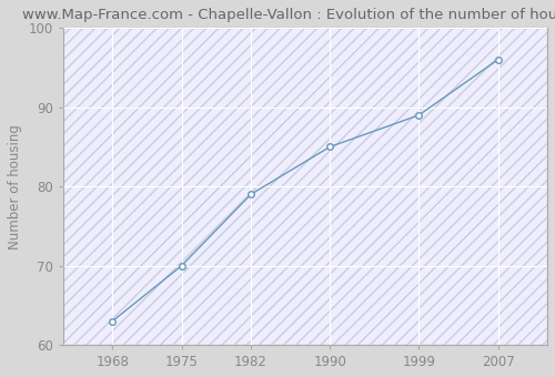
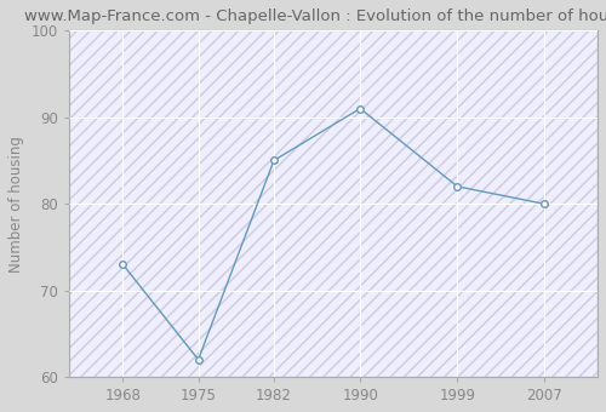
1968: 63 -> 73
1975: 70 -> 62
1982: 79 -> 85
1990: 85 -> 91
1999: 89 -> 82
2007: 96 -> 80
